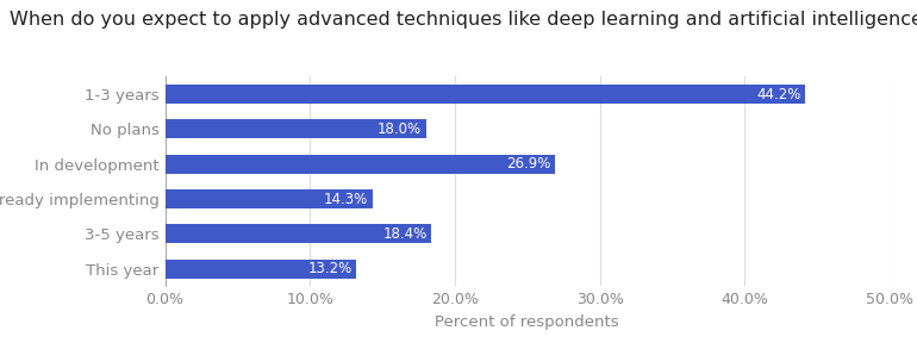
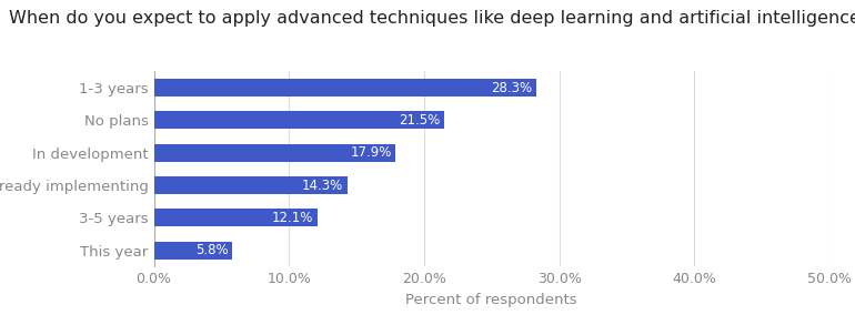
1-3 years: 44.2% -> 28.3%
No plans: 18.0% -> 21.5%
In development: 26.9% -> 17.9%
3-5 years: 18.4% -> 12.1%
This year: 13.2% -> 5.8%
